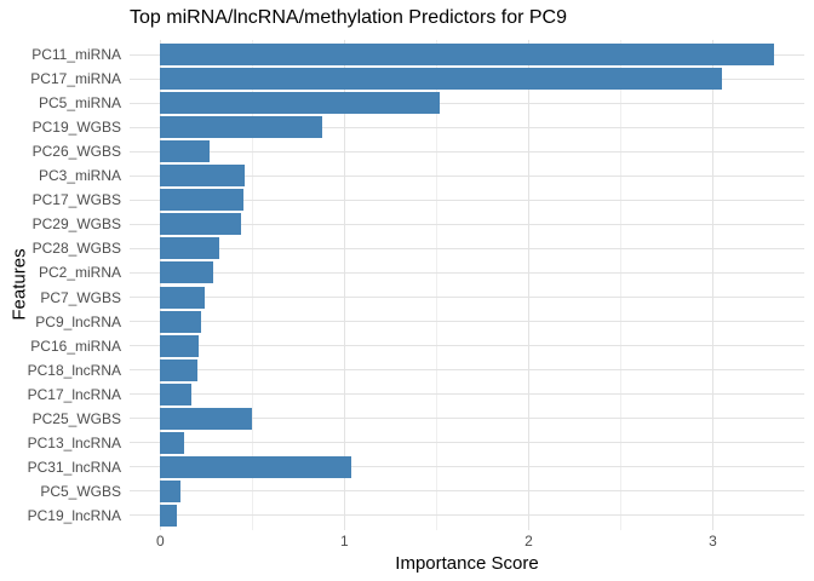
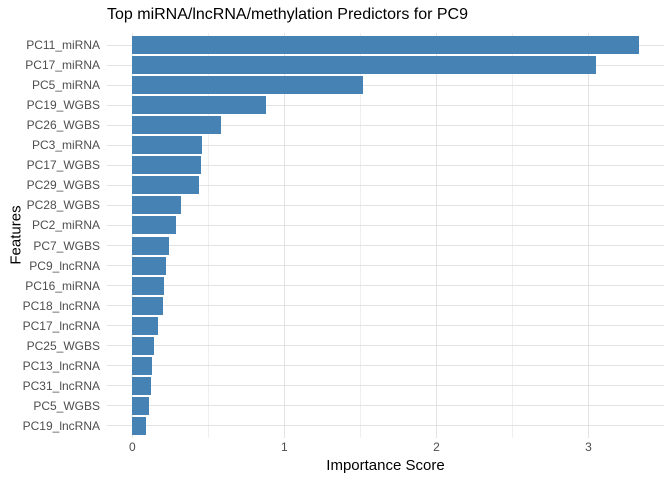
PC26_WGBS: 0.27 -> 0.58
PC25_WGBS: 0.50 -> 0.14
PC31_lncRNA: 1.04 -> 0.12
